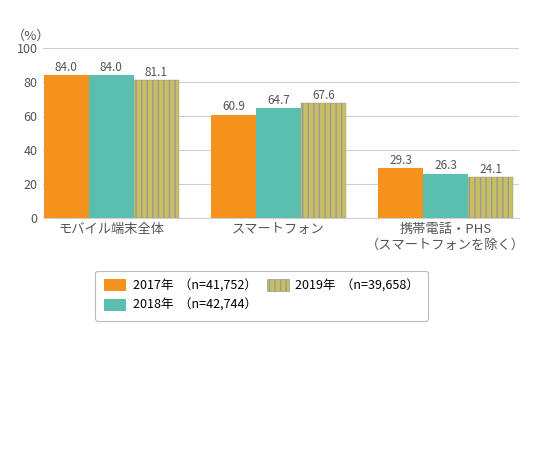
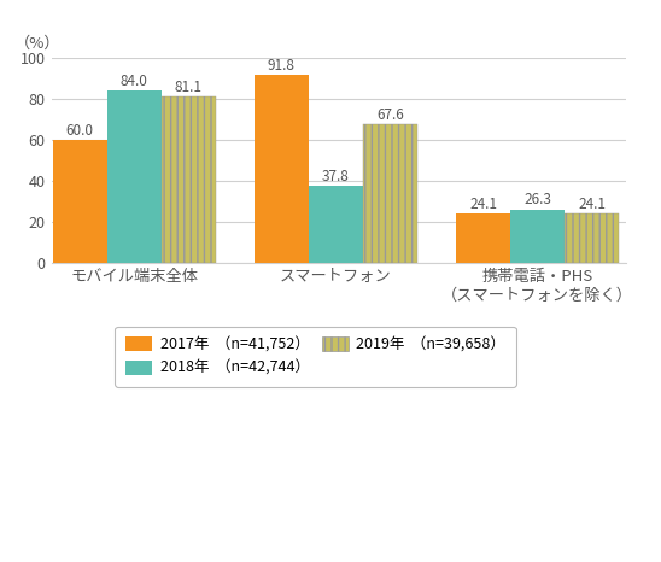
2017年 （n=41,752）/モバイル端末全体: 84.0 -> 60.0
2017年 （n=41,752）/スマートフォン: 60.9 -> 91.8
2018年 （n=42,744）/スマートフォン: 64.7 -> 37.8
2017年 （n=41,752）/携帯電話・PHS （スマートフォンを除く）: 29.3 -> 24.1
